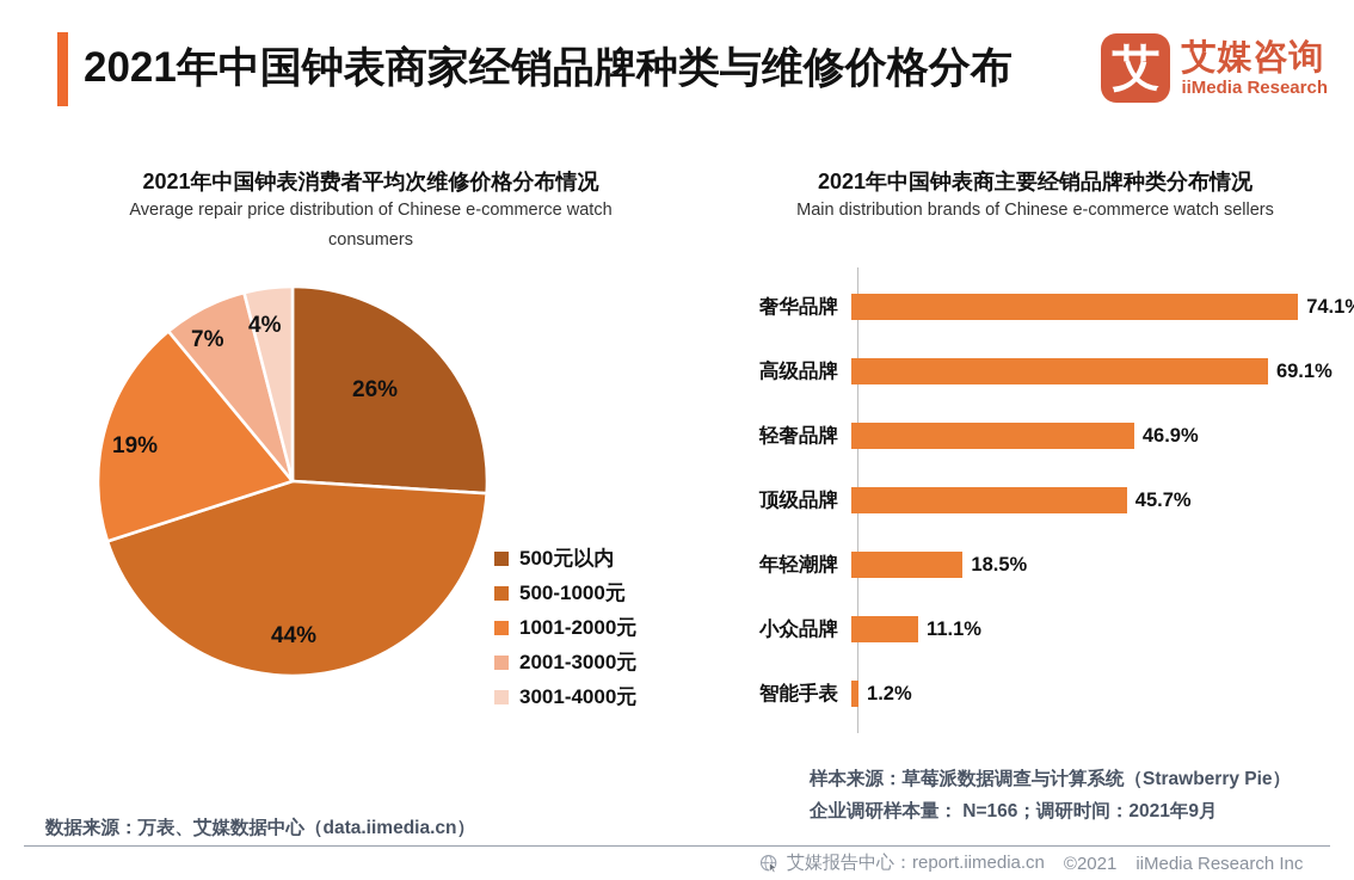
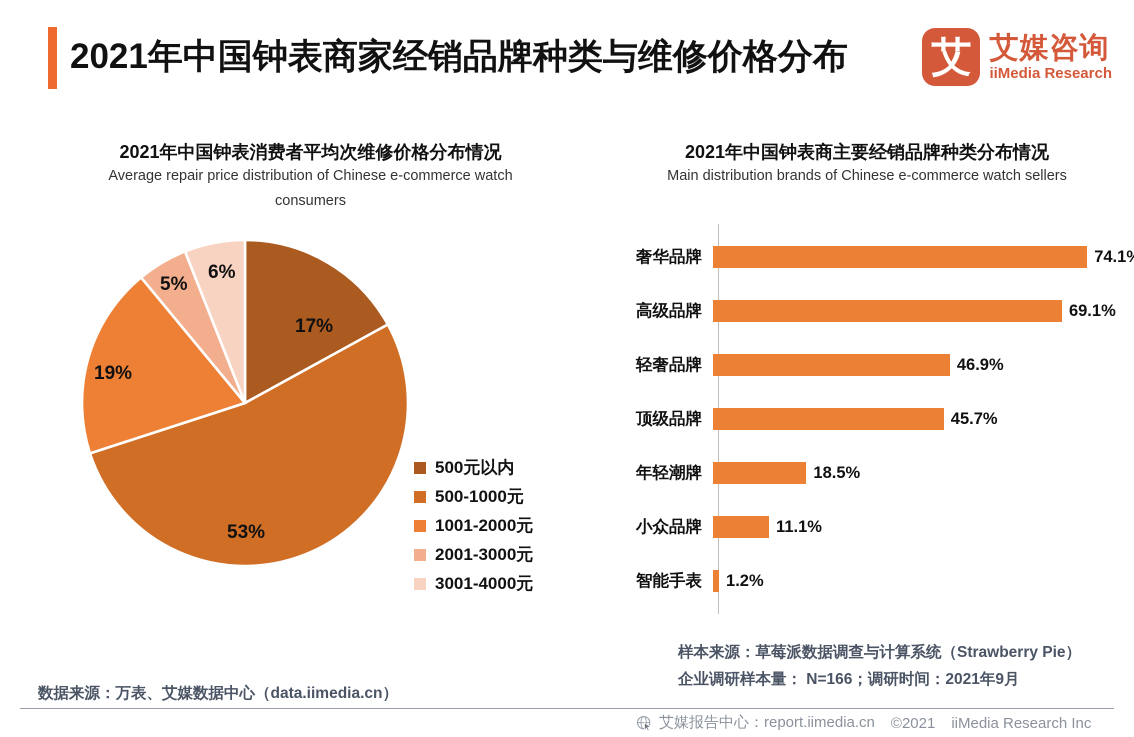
2021年中国钟表消费者平均次维修价格分布情况/500元以内: 26% -> 17%
2021年中国钟表消费者平均次维修价格分布情况/500-1000元: 44% -> 53%
2021年中国钟表消费者平均次维修价格分布情况/2001-3000元: 7% -> 5%
2021年中国钟表消费者平均次维修价格分布情况/3001-4000元: 4% -> 6%
